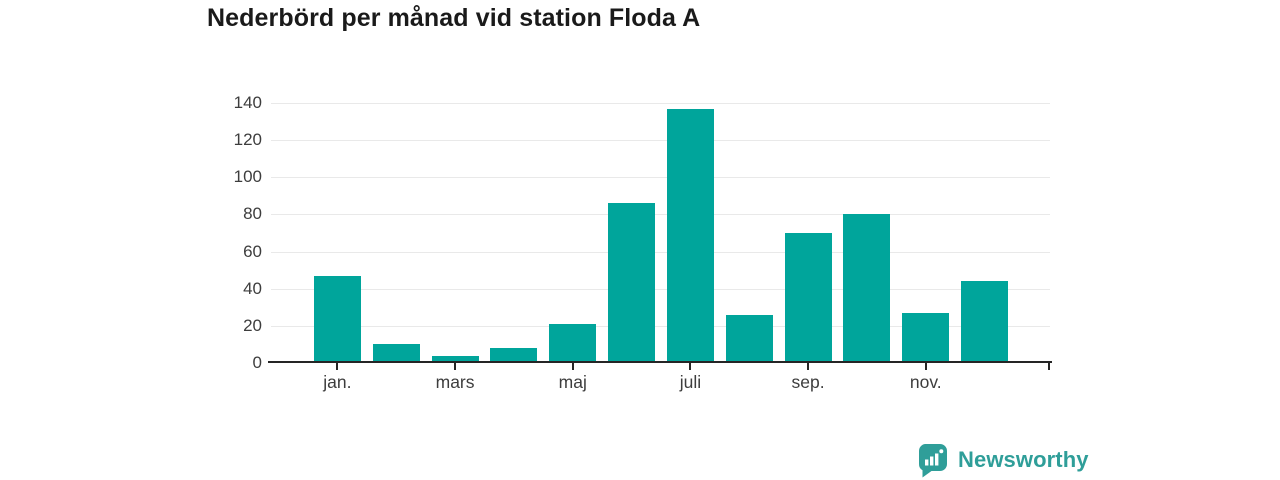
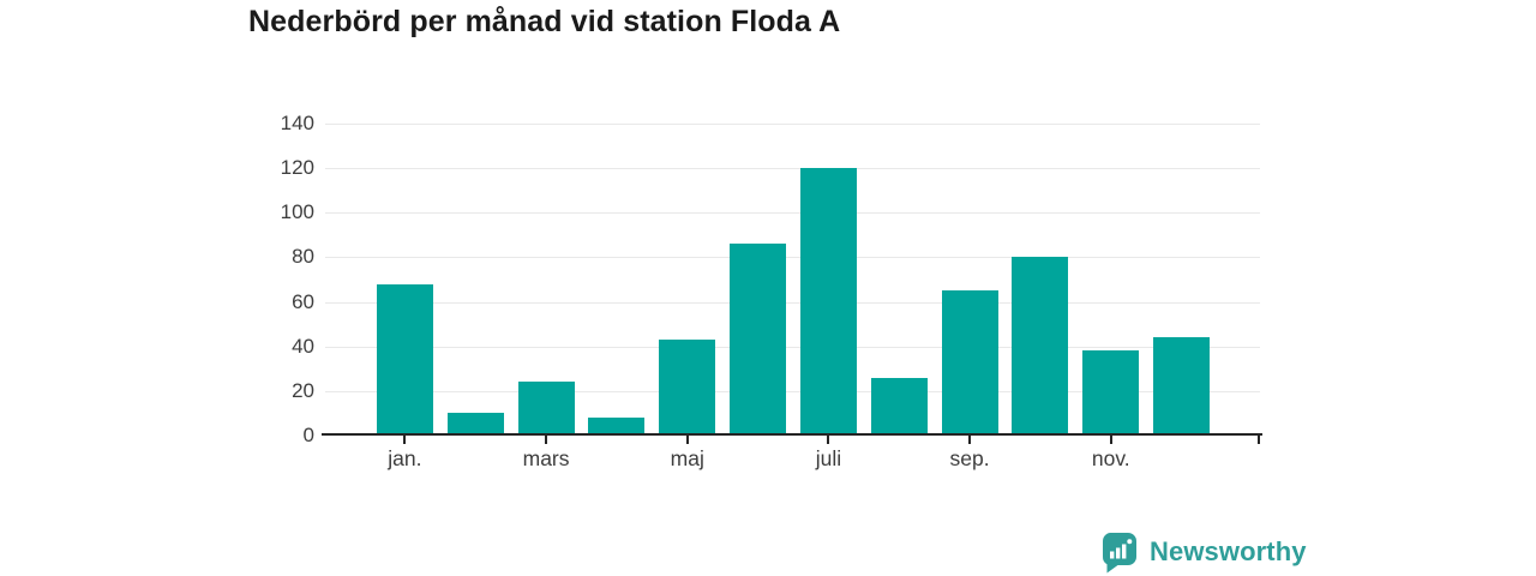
jan.: 47 -> 68
mars: 4 -> 24
maj: 21 -> 43
juli: 137 -> 120
sep.: 70 -> 65
nov.: 27 -> 38
